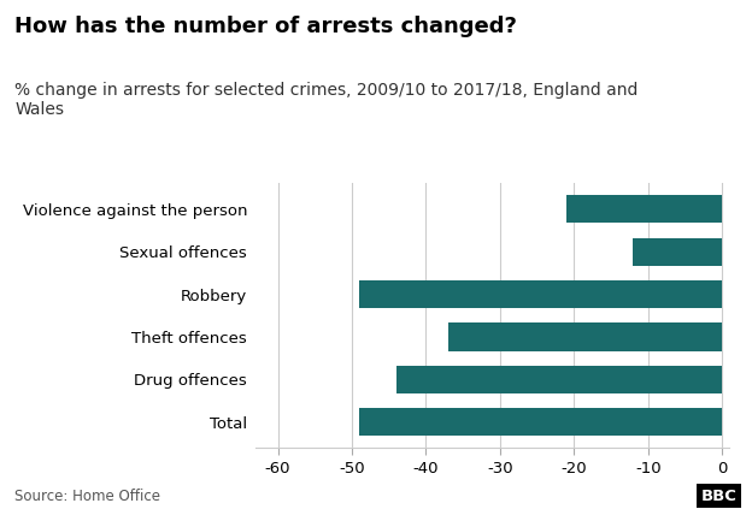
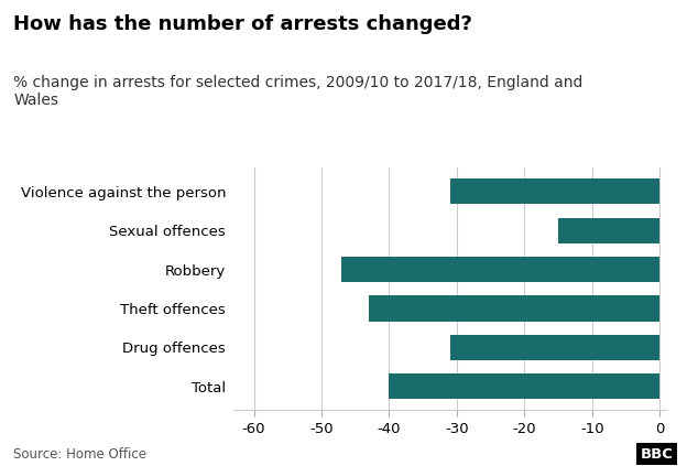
Violence against the person: -21 -> -31
Sexual offences: -12 -> -15
Robbery: -49 -> -47
Theft offences: -37 -> -43
Drug offences: -44 -> -31
Total: -49 -> -40
